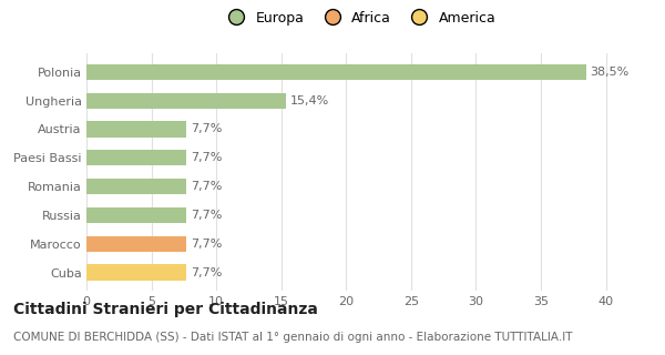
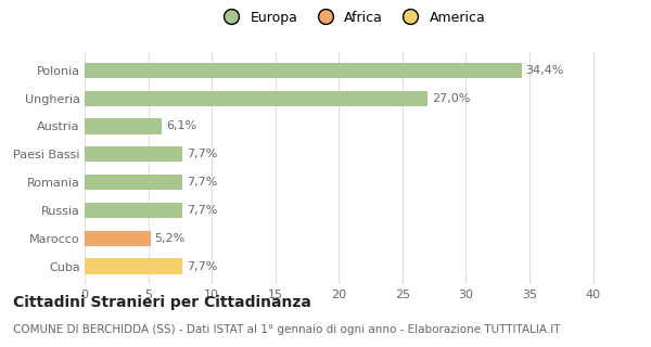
Polonia: 38,5% -> 34,4%
Ungheria: 15,4% -> 27,0%
Austria: 7,7% -> 6,1%
Marocco: 7,7% -> 5,2%
